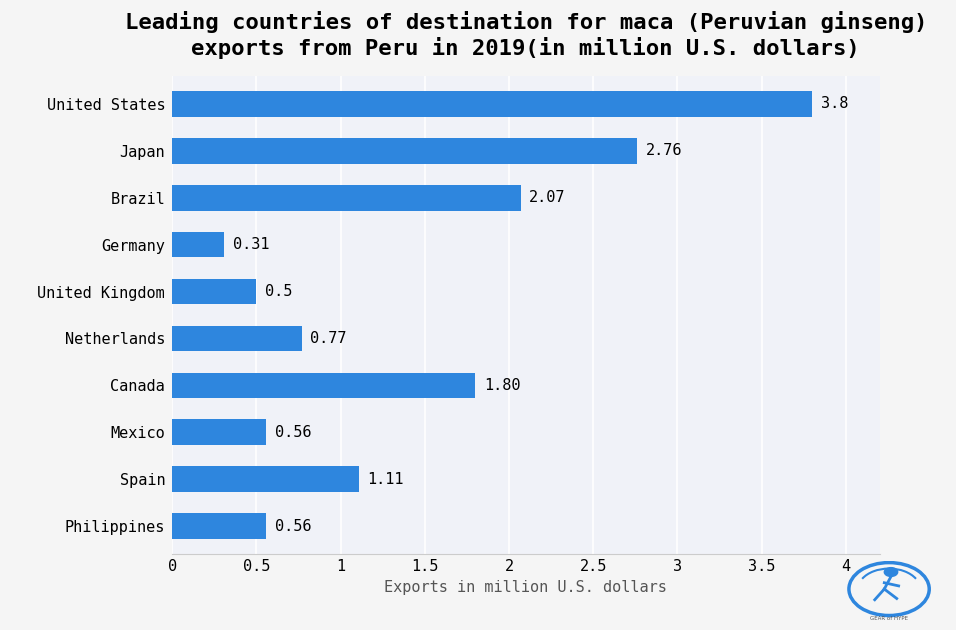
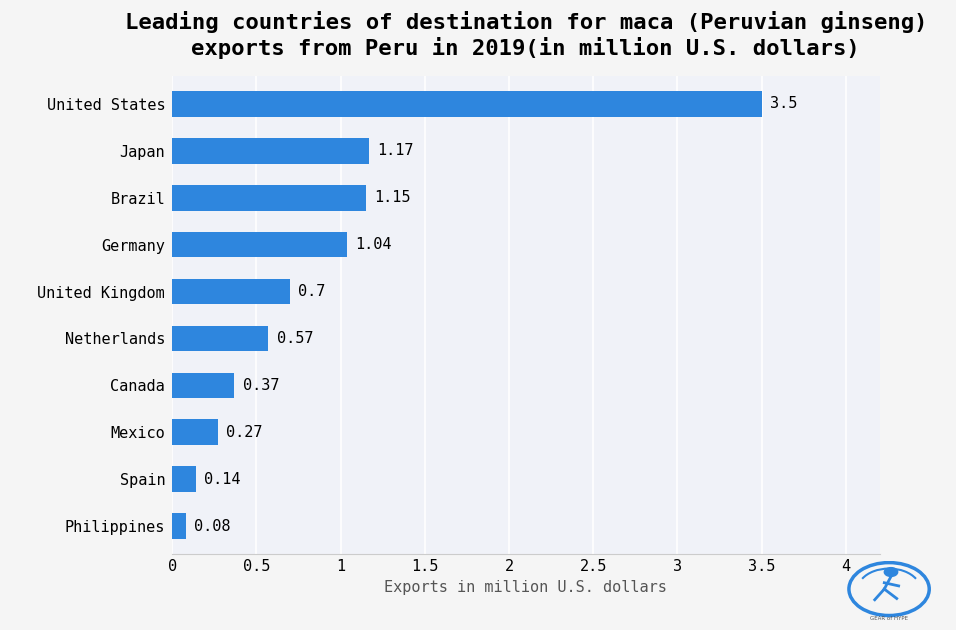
United States: 3.8 -> 3.5
Japan: 2.76 -> 1.17
Brazil: 2.07 -> 1.15
Germany: 0.31 -> 1.04
United Kingdom: 0.5 -> 0.7
Netherlands: 0.77 -> 0.57
Canada: 1.80 -> 0.37
Mexico: 0.56 -> 0.27
Spain: 1.11 -> 0.14
Philippines: 0.56 -> 0.08
